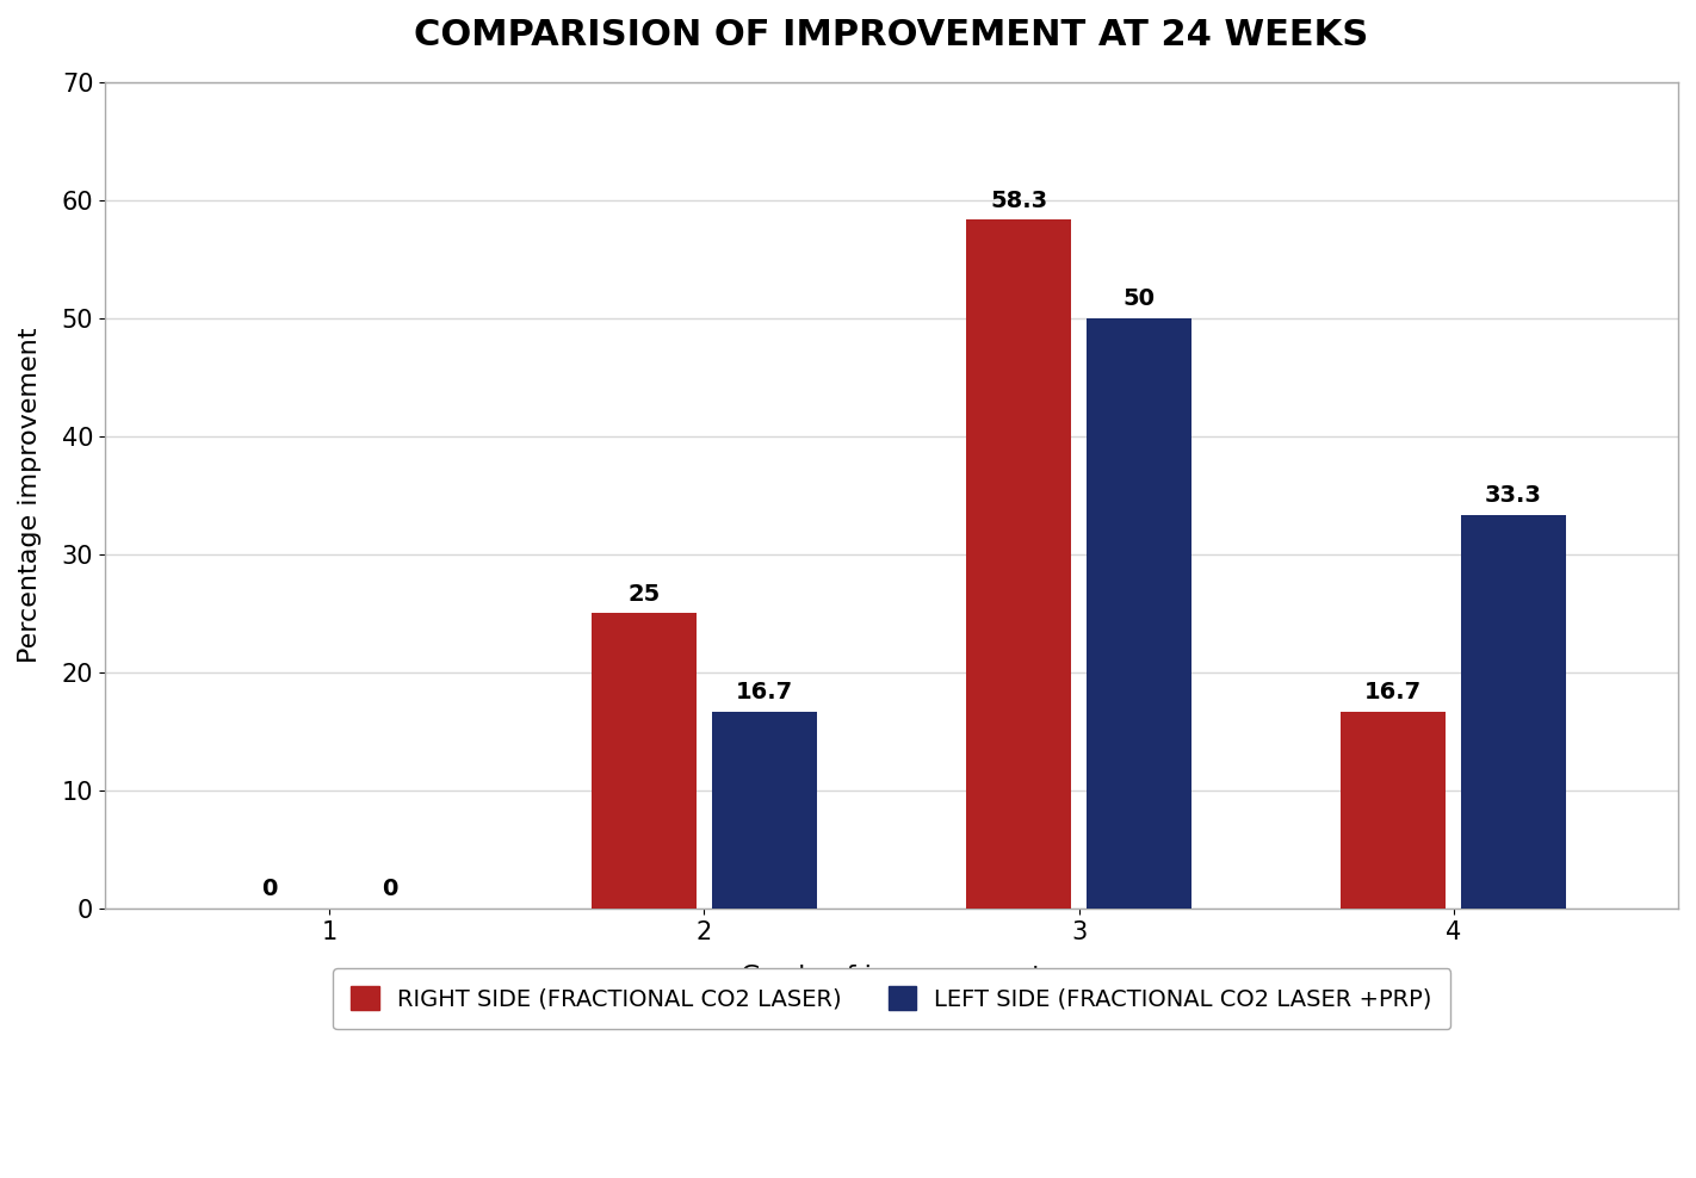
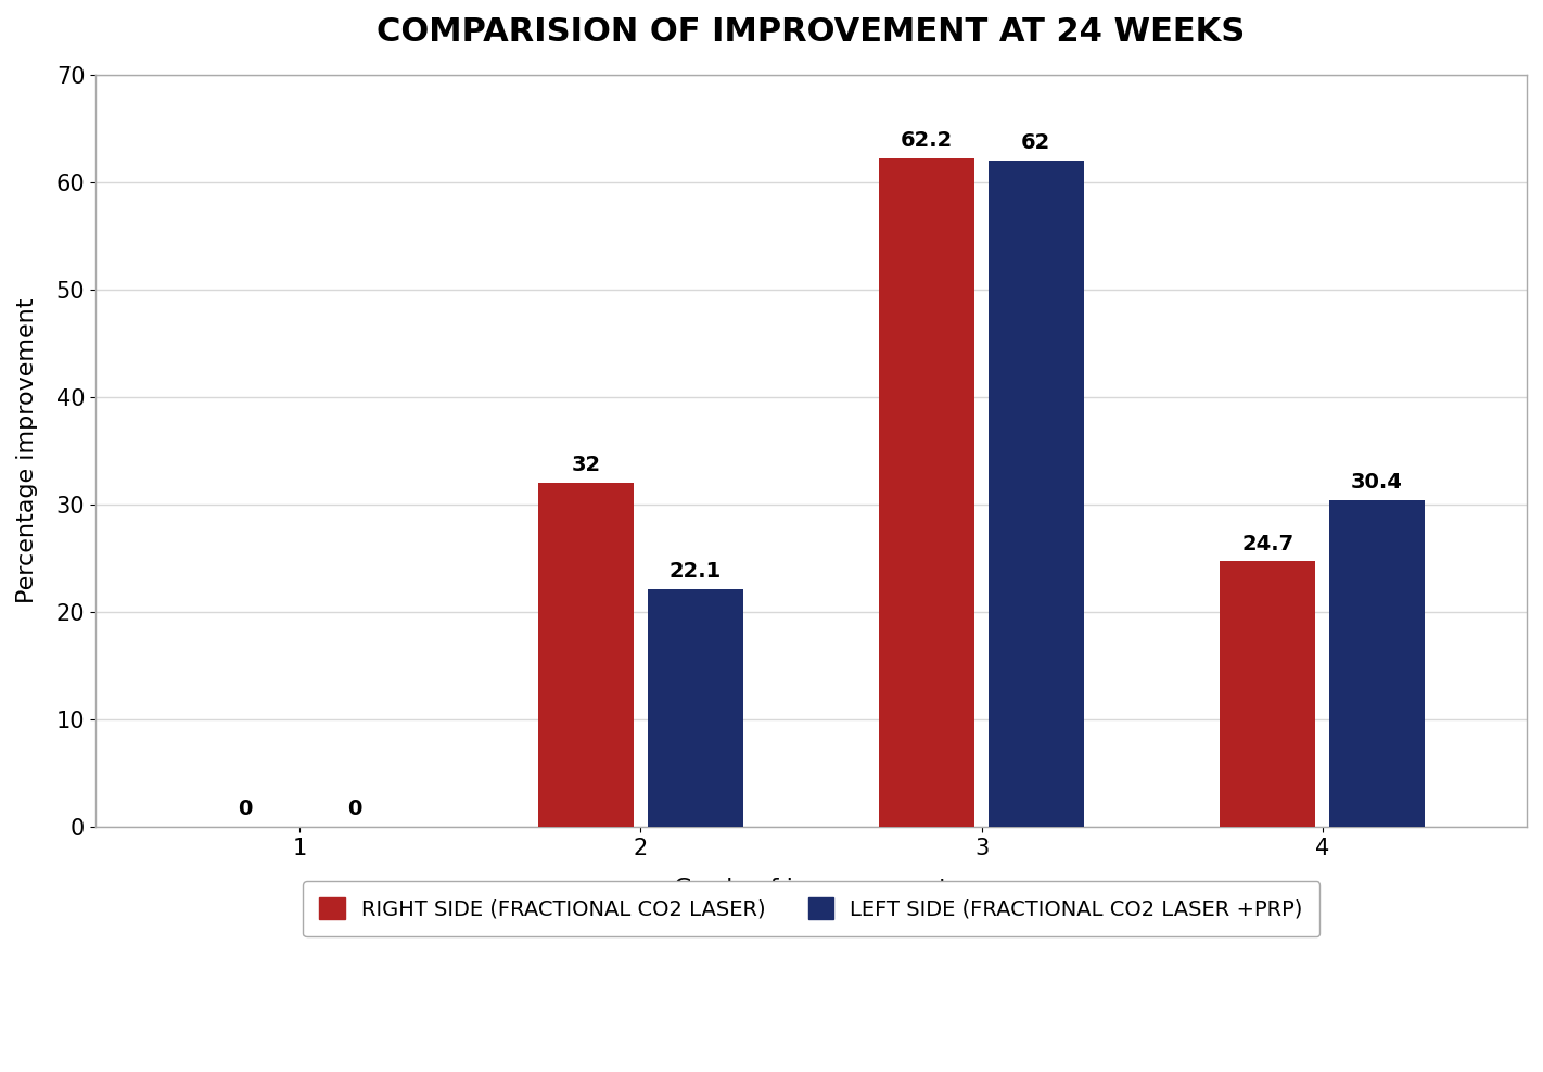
RIGHT SIDE (FRACTIONAL CO2 LASER)/2: 25 -> 32
LEFT SIDE (FRACTIONAL CO2 LASER +PRP)/2: 16.7 -> 22.1
RIGHT SIDE (FRACTIONAL CO2 LASER)/3: 58.3 -> 62.2
LEFT SIDE (FRACTIONAL CO2 LASER +PRP)/3: 50 -> 62
RIGHT SIDE (FRACTIONAL CO2 LASER)/4: 16.7 -> 24.7
LEFT SIDE (FRACTIONAL CO2 LASER +PRP)/4: 33.3 -> 30.4
